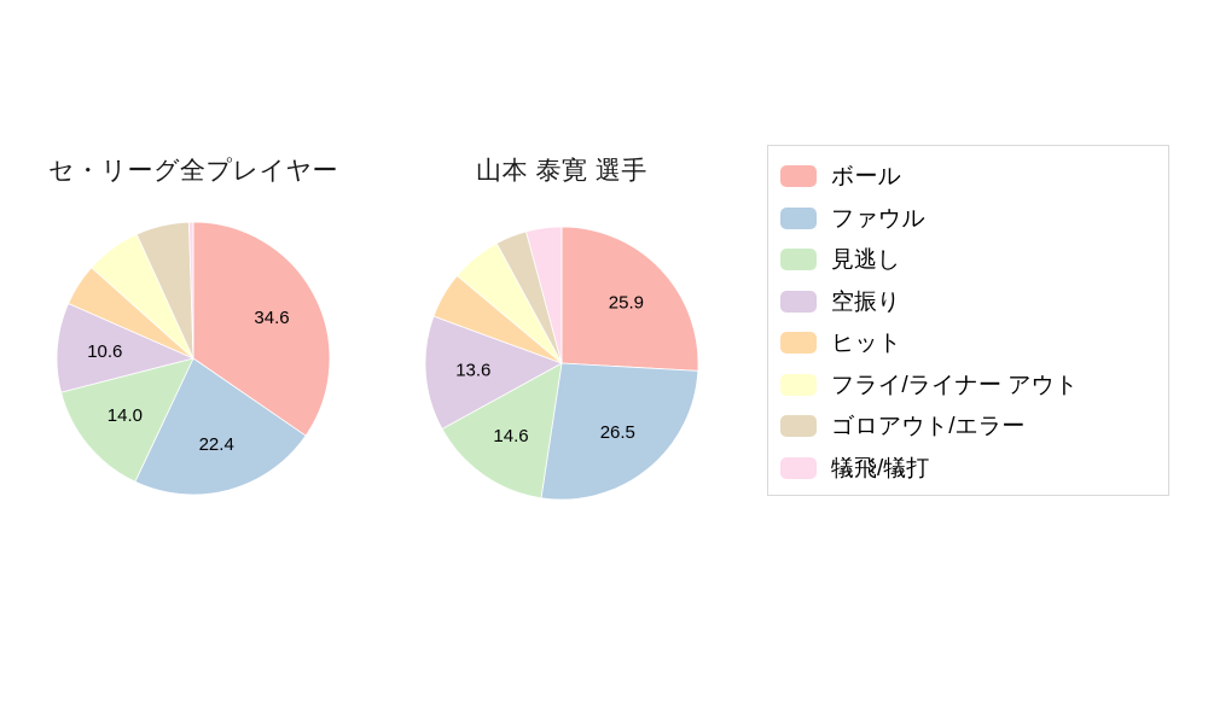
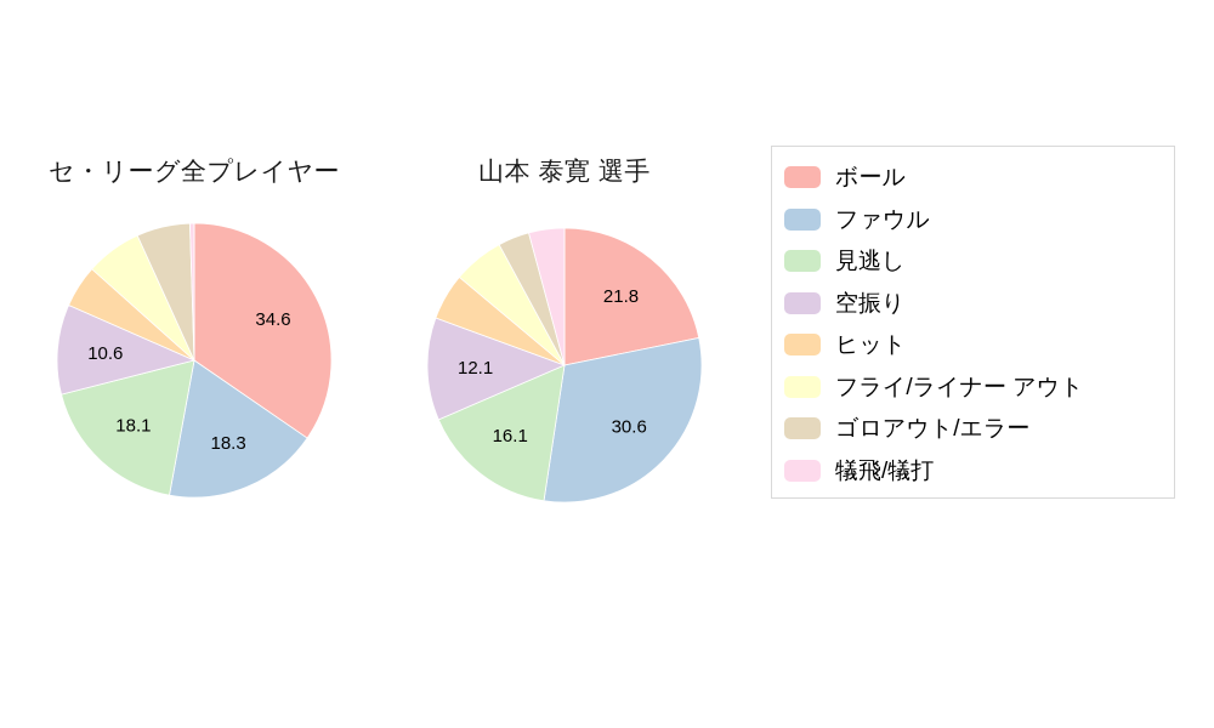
セ・リーグ全プレイヤー/ファウル: 22.4 -> 18.3
セ・リーグ全プレイヤー/見逃し: 14.0 -> 18.1
山本 泰寛 選手/ボール: 25.9 -> 21.8
山本 泰寛 選手/ファウル: 26.5 -> 30.6
山本 泰寛 選手/見逃し: 14.6 -> 16.1
山本 泰寛 選手/空振り: 13.6 -> 12.1
